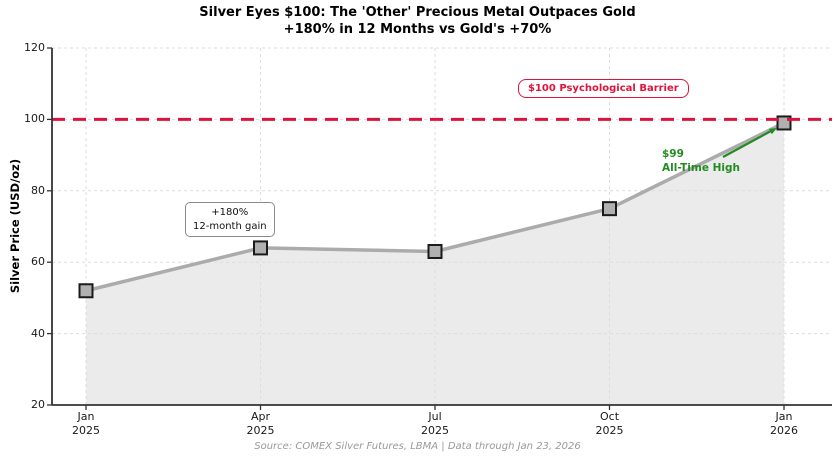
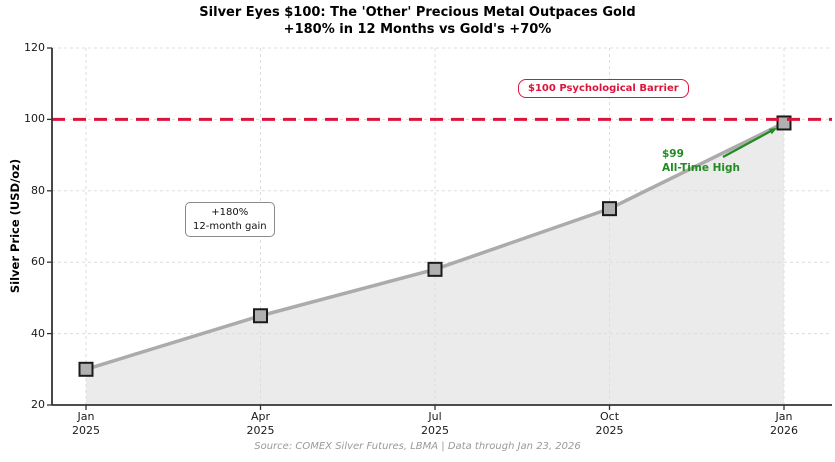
Jan 2025: 52 -> 30
Apr 2025: 64 -> 45
Jul 2025: 63 -> 58
